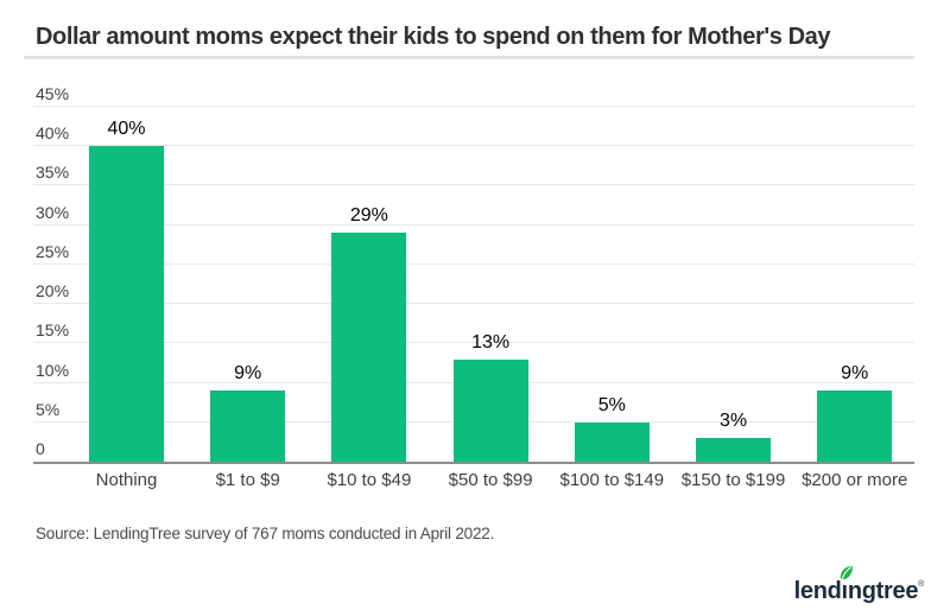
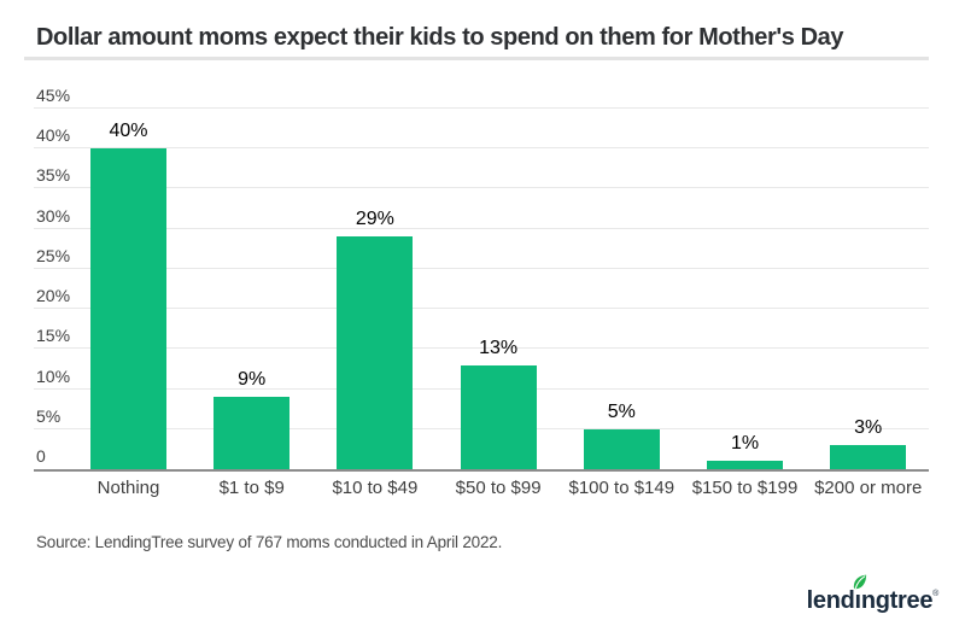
$150 to $199: 3% -> 1%
$200 or more: 9% -> 3%
